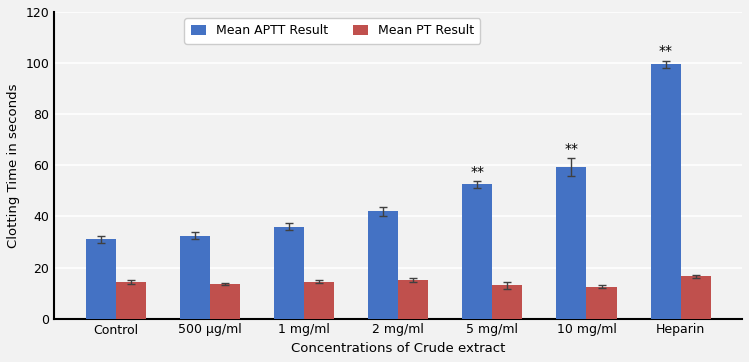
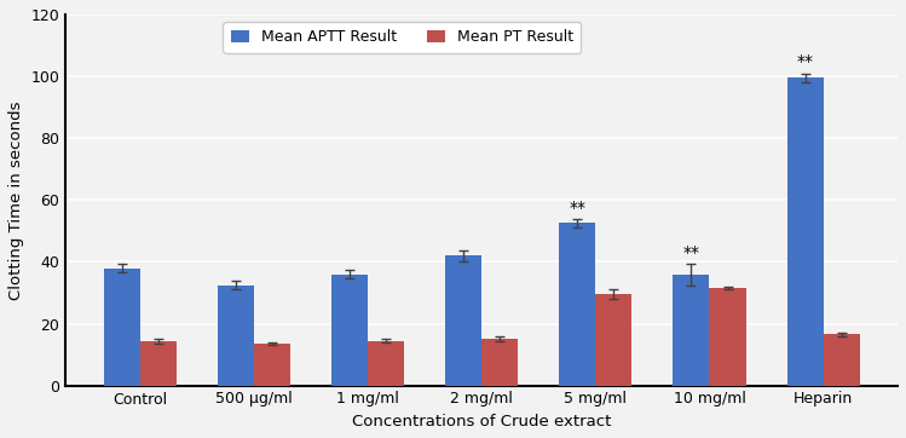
Mean APTT Result/Control: 31.0 -> 38.0
Mean PT Result/5 mg/ml: 13.0 -> 29.5
Mean APTT Result/10 mg/ml: 59.5 -> 36.0
Mean PT Result/10 mg/ml: 12.5 -> 31.5
